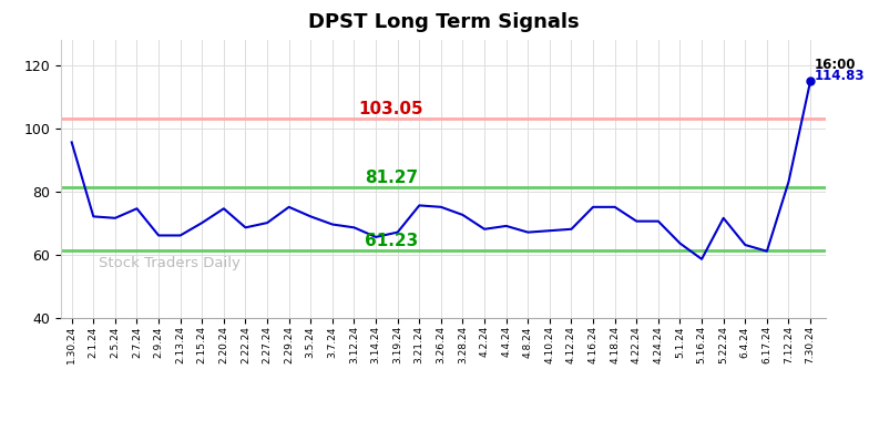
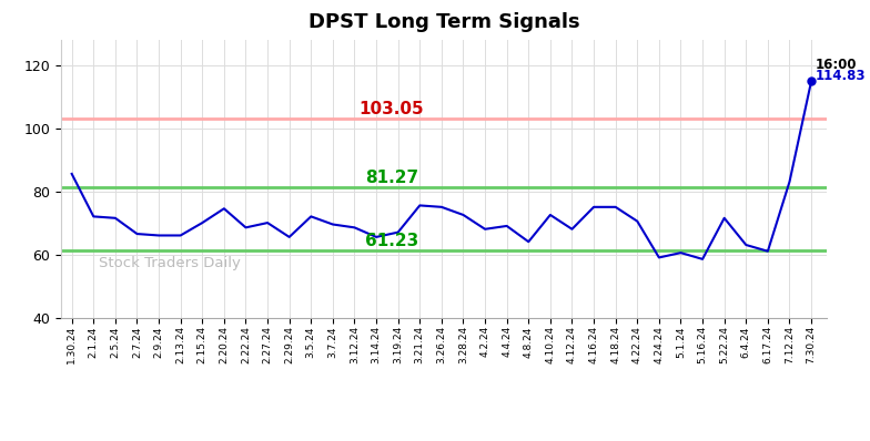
1.30.24: 95.5 -> 85.5
2.7.24: 74.5 -> 66.5
2.29.24: 75.0 -> 65.5
4.8.24: 67.0 -> 64.0
4.10.24: 67.5 -> 72.5
4.24.24: 70.5 -> 59.0
5.1.24: 63.5 -> 60.5
